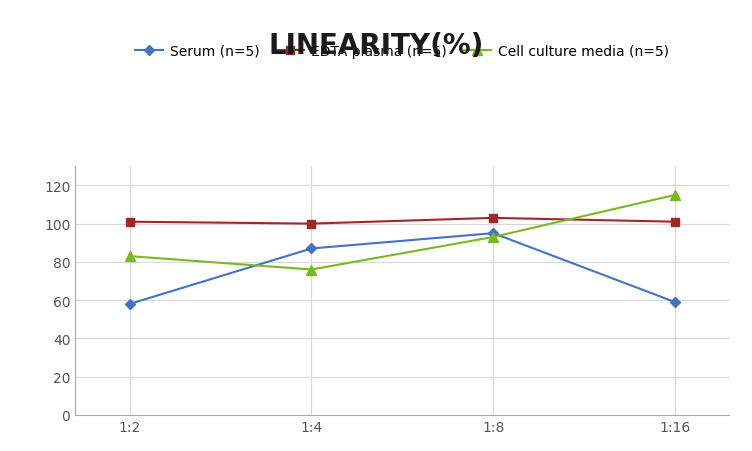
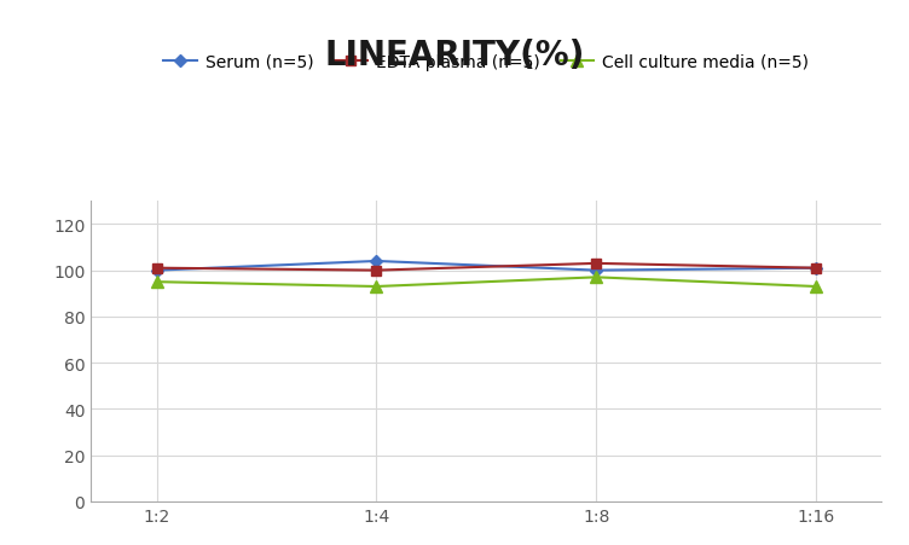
Serum (n=5)/1:2: 58 -> 100
Cell culture media (n=5)/1:2: 83 -> 95
Serum (n=5)/1:4: 87 -> 104
Cell culture media (n=5)/1:4: 76 -> 93
Serum (n=5)/1:8: 95 -> 100
Cell culture media (n=5)/1:8: 93 -> 97
Serum (n=5)/1:16: 59 -> 101
Cell culture media (n=5)/1:16: 115 -> 93
